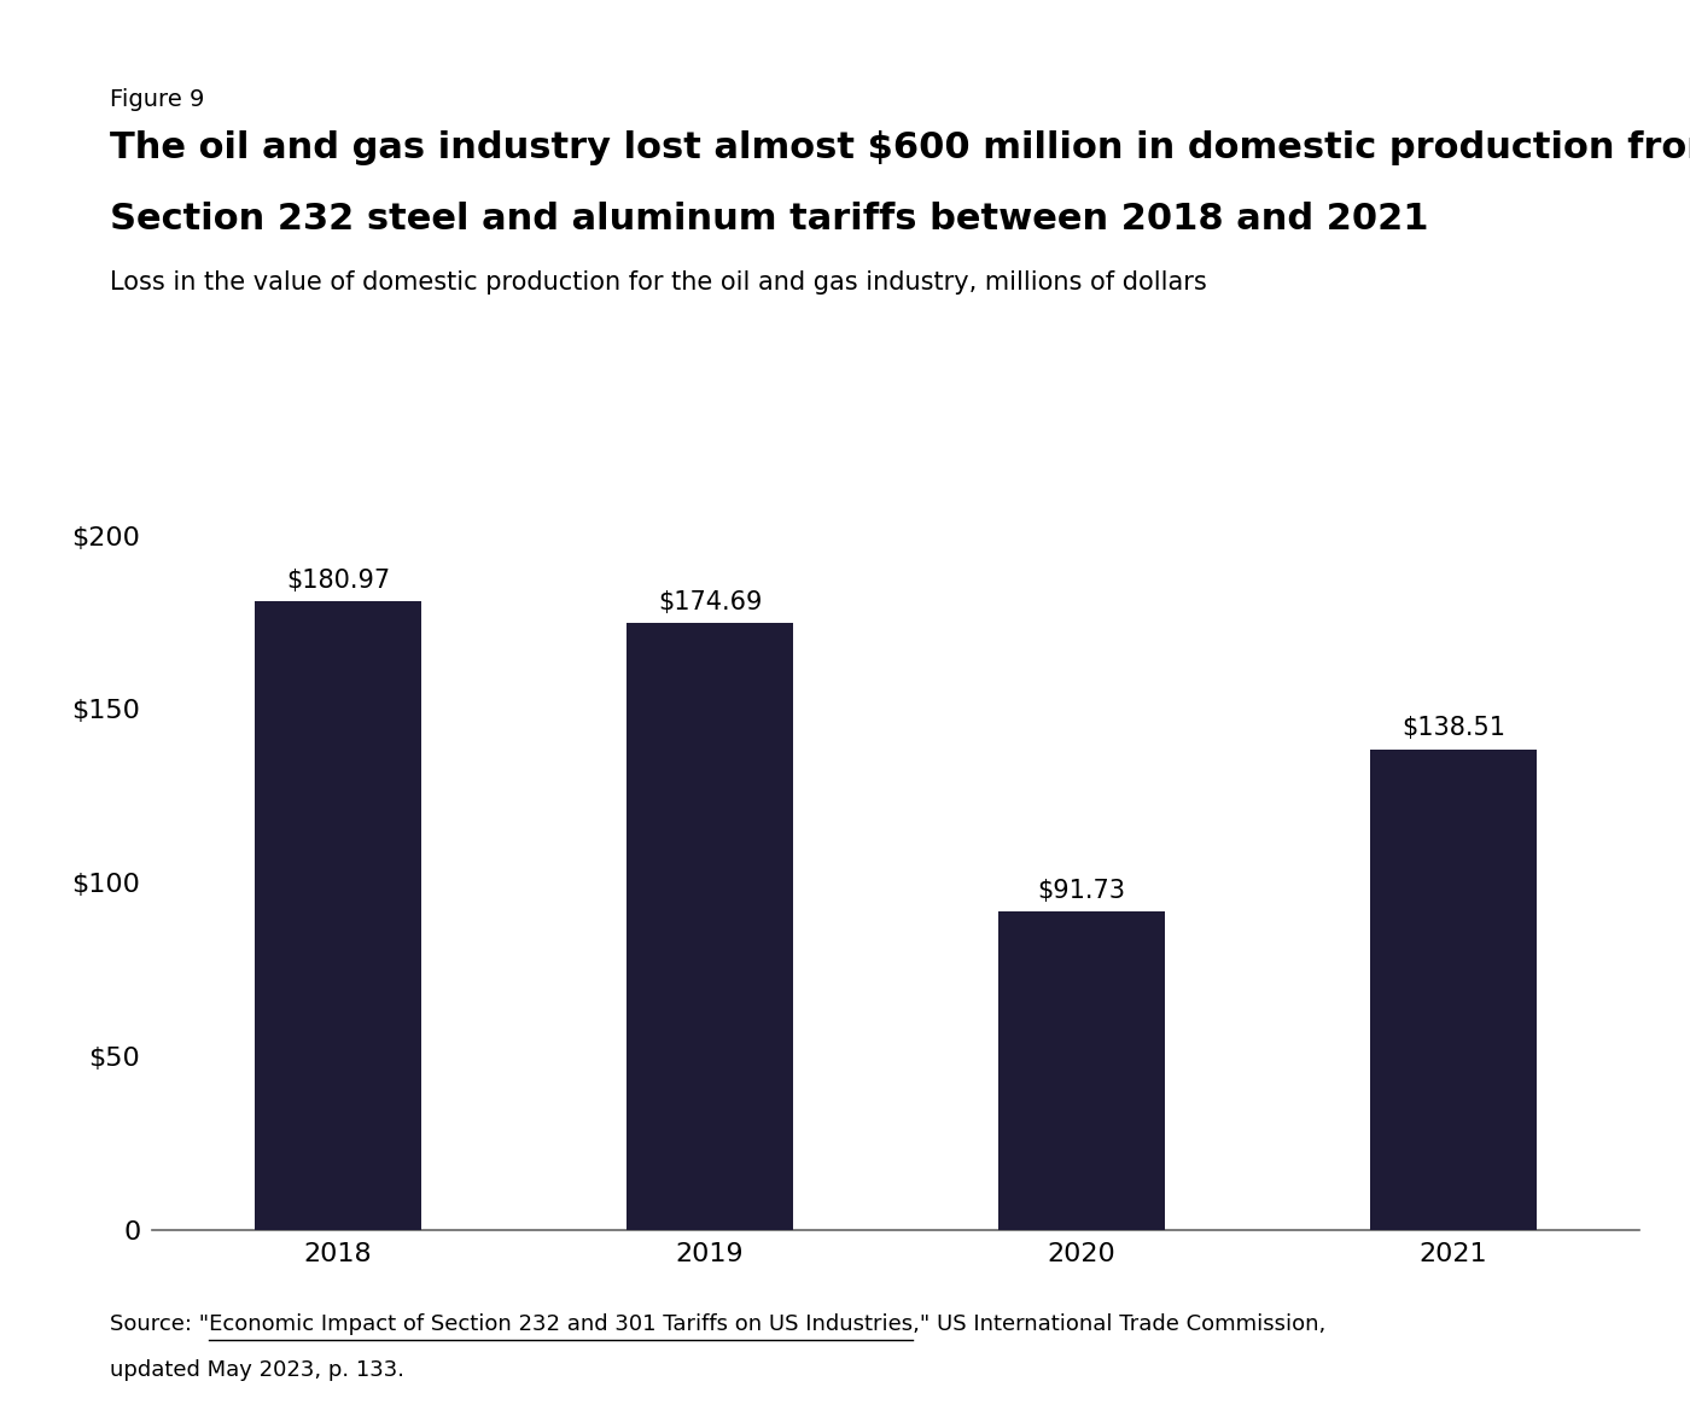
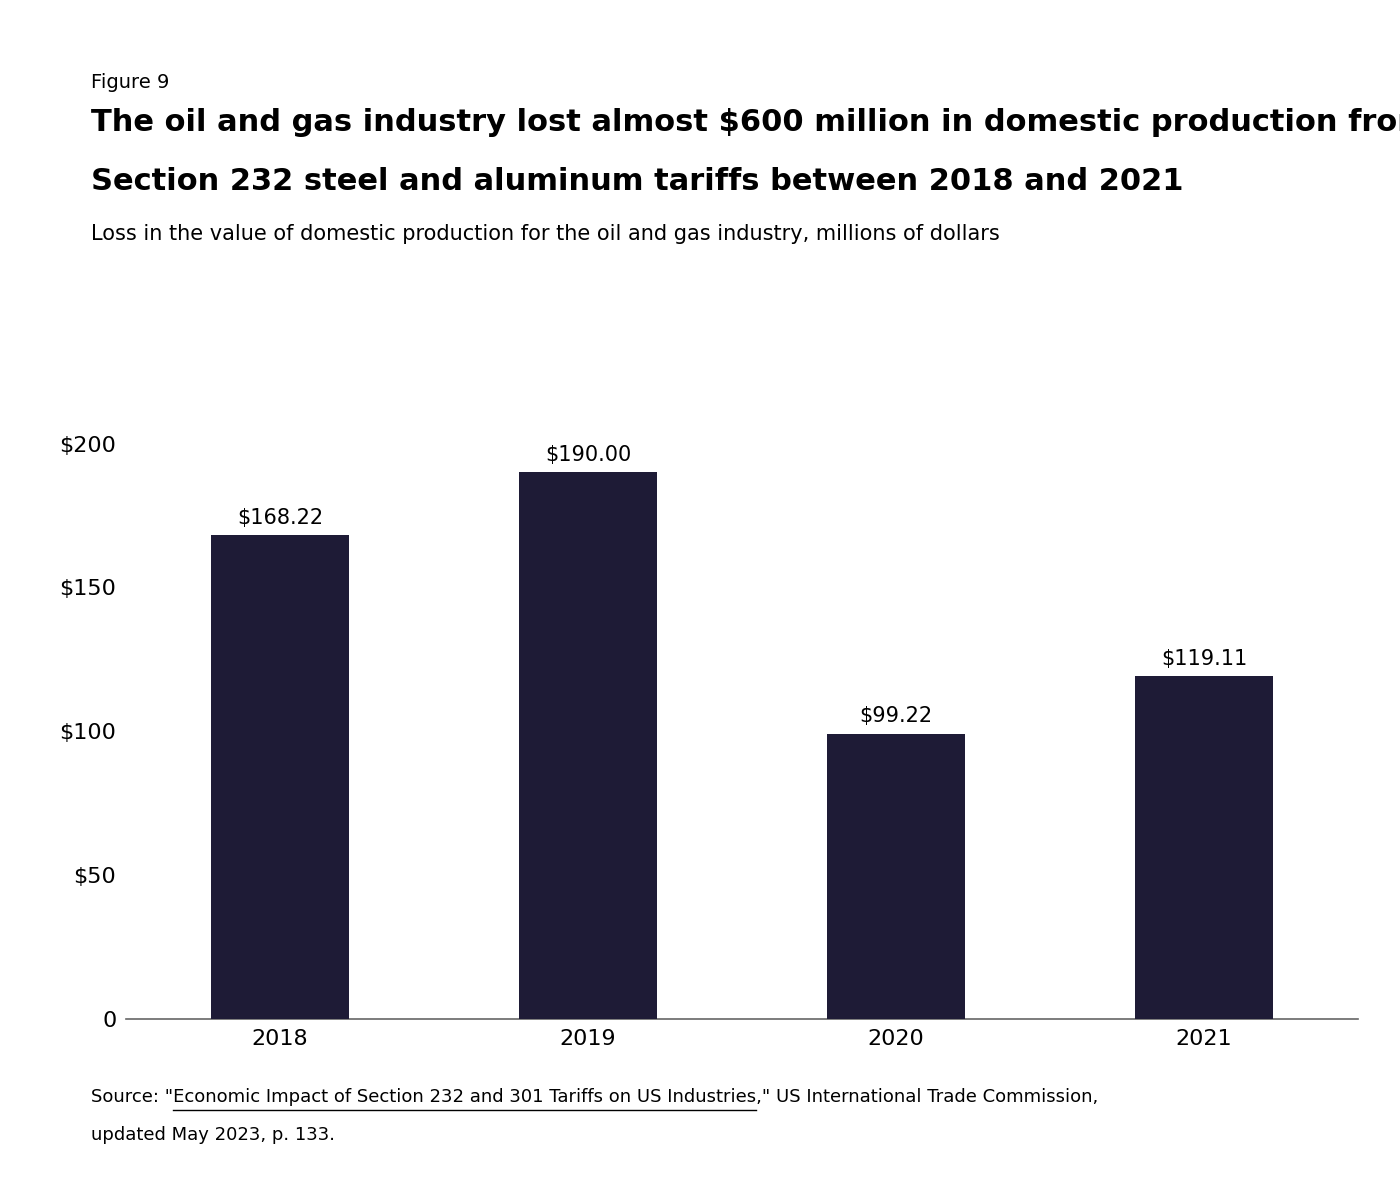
2018: $180.97 -> $168.22
2019: $174.69 -> $190.00
2020: $91.73 -> $99.22
2021: $138.51 -> $119.11
